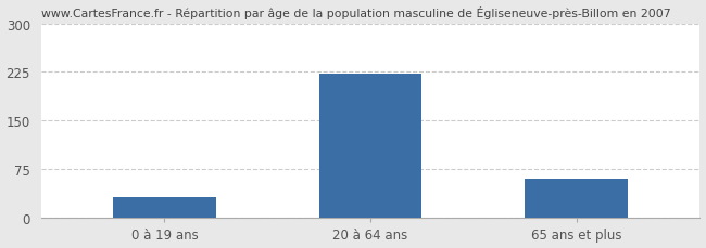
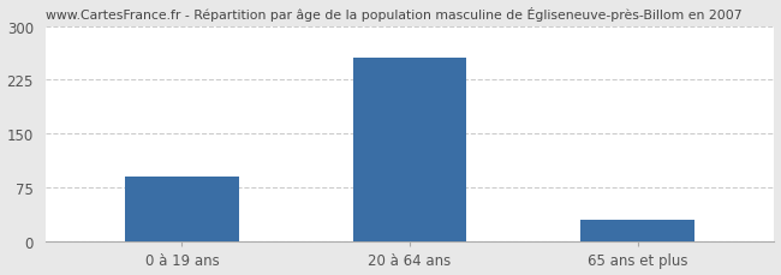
0 à 19 ans: 32 -> 90
20 à 64 ans: 222 -> 255
65 ans et plus: 60 -> 30
